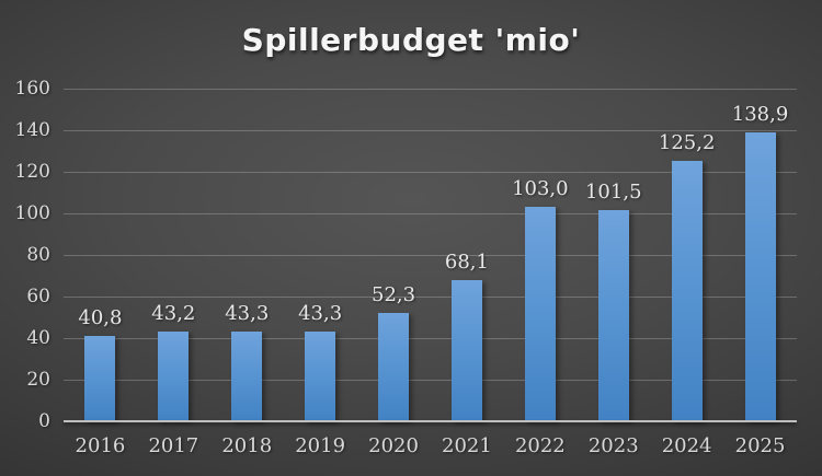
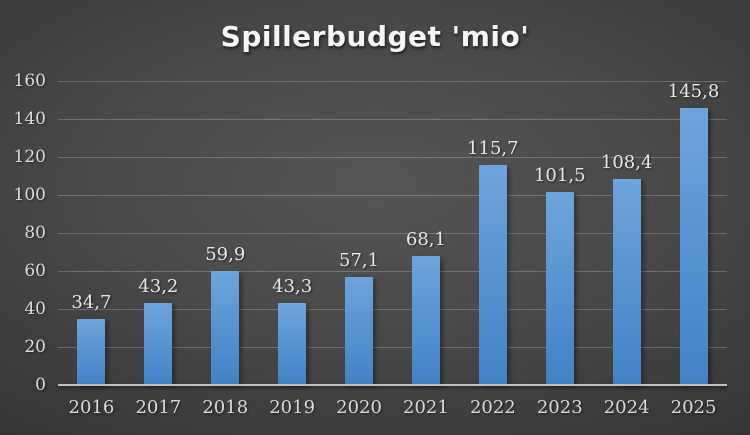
2016: 40,8 -> 34,7
2018: 43,3 -> 59,9
2020: 52,3 -> 57,1
2022: 103,0 -> 115,7
2024: 125,2 -> 108,4
2025: 138,9 -> 145,8
